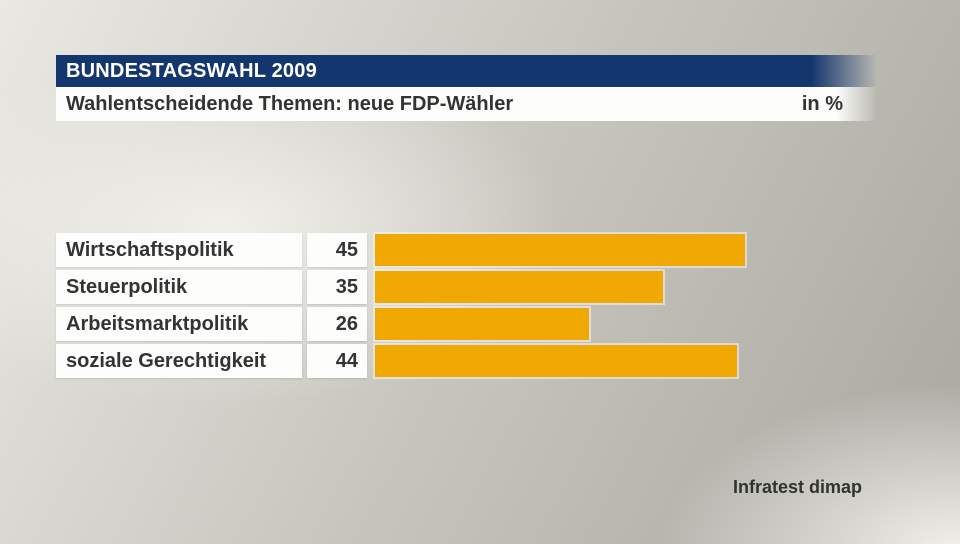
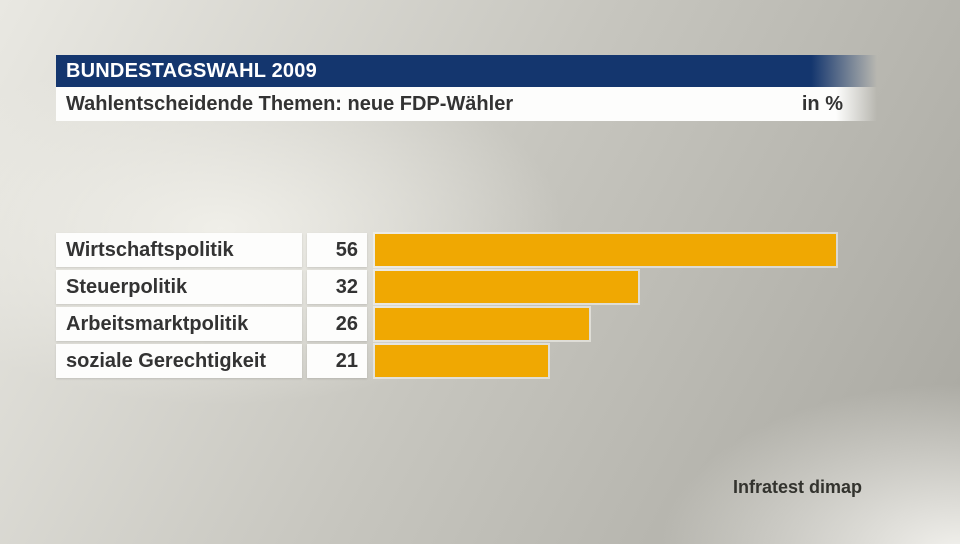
Wirtschaftspolitik: 45 -> 56
Steuerpolitik: 35 -> 32
soziale Gerechtigkeit: 44 -> 21
